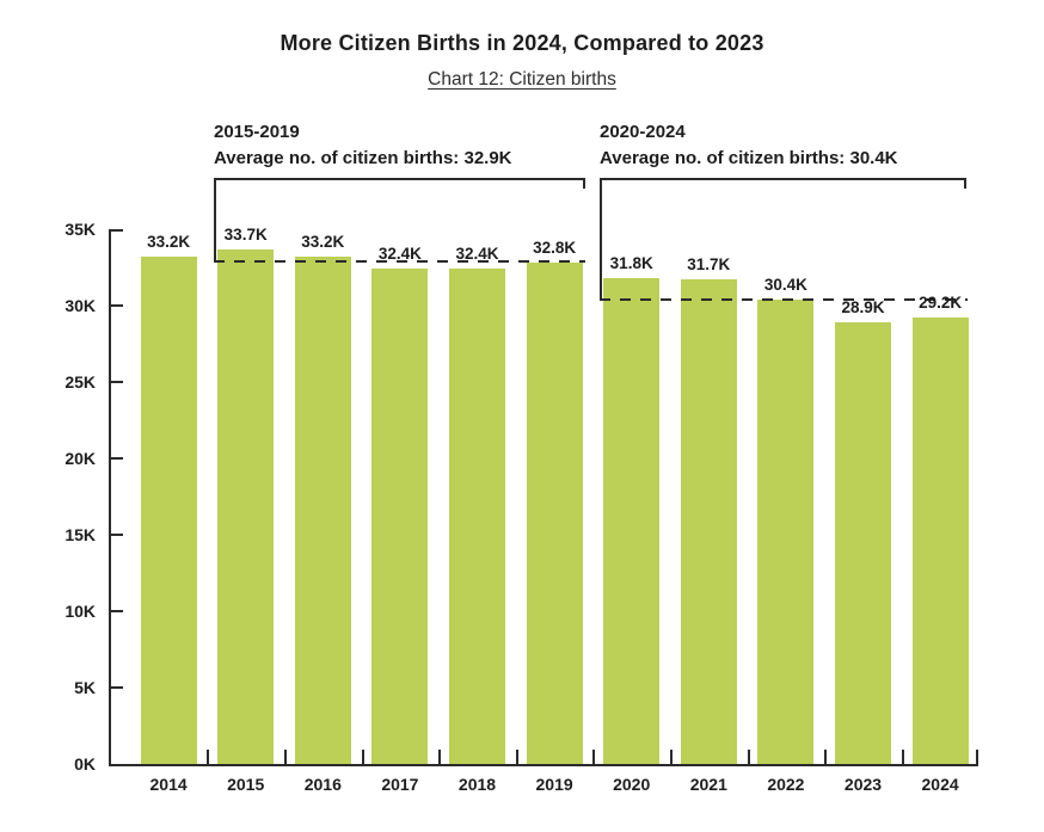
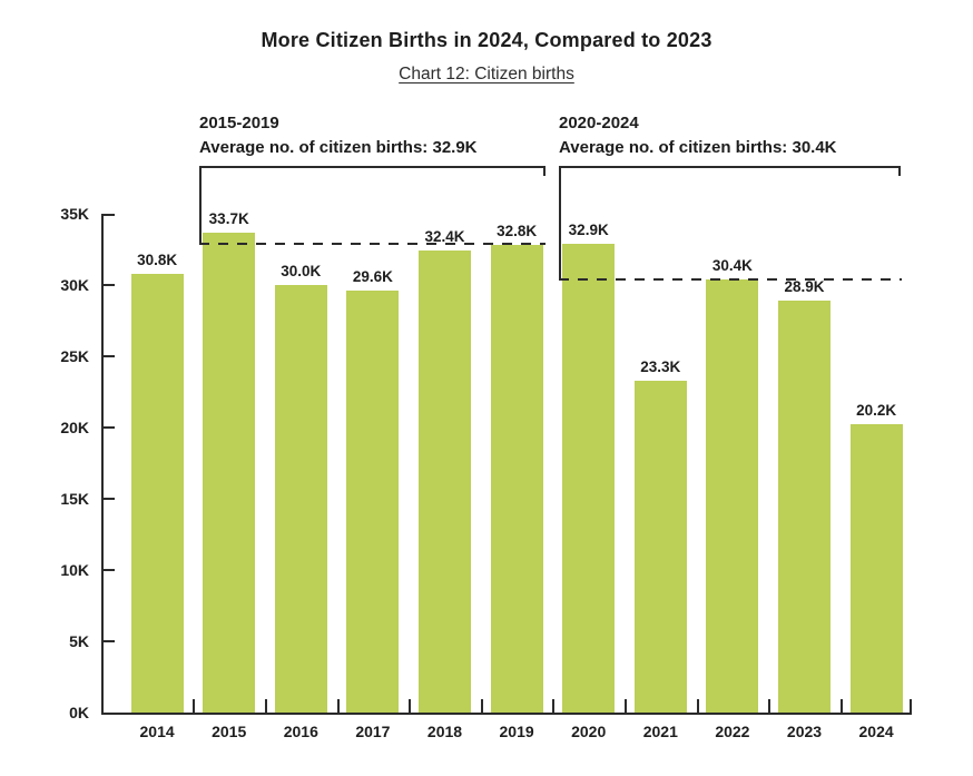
2014: 33.2K -> 30.8K
2016: 33.2K -> 30.0K
2017: 32.4K -> 29.6K
2020: 31.8K -> 32.9K
2021: 31.7K -> 23.3K
2024: 29.2K -> 20.2K
